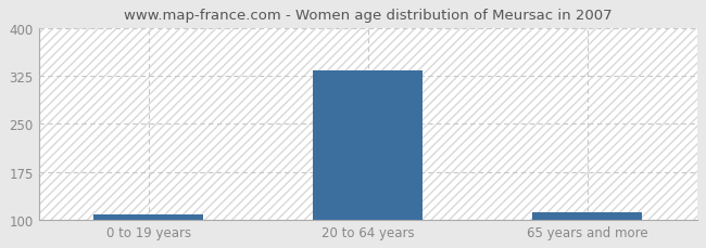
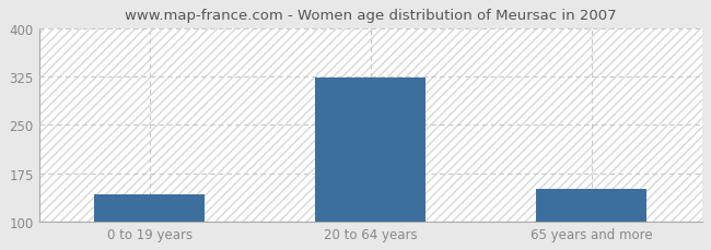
0 to 19 years: 108 -> 142
20 to 64 years: 333 -> 324
65 years and more: 112 -> 150
